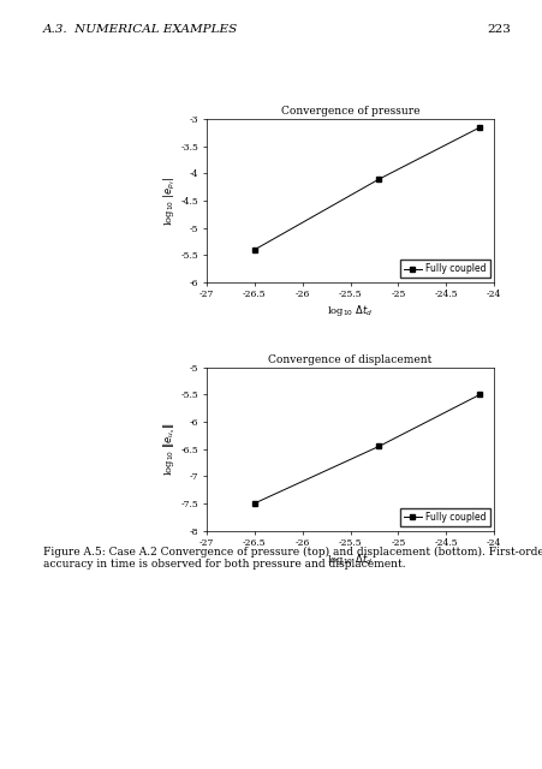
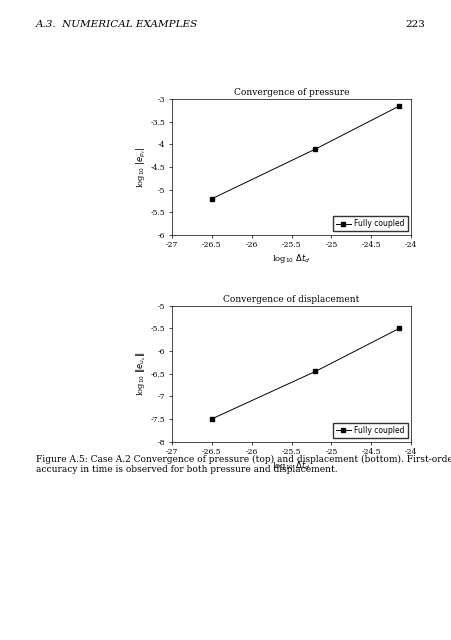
Convergence of pressure/-26.5: -5.40 -> -5.20
